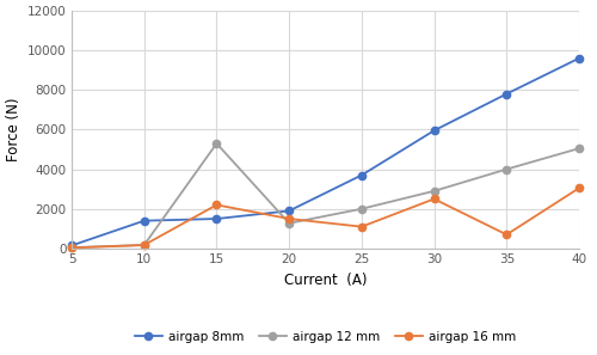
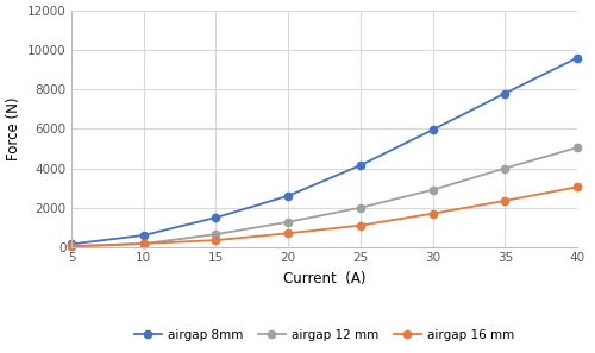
airgap 8mm/10: 1400 -> 600
airgap 12 mm/15: 5300 -> 600
airgap 16 mm/15: 2200 -> 400
airgap 8mm/20: 1900 -> 2600
airgap 16 mm/20: 1500 -> 700
airgap 8mm/25: 3700 -> 4200
airgap 16 mm/30: 2500 -> 1700
airgap 16 mm/35: 700 -> 2400
